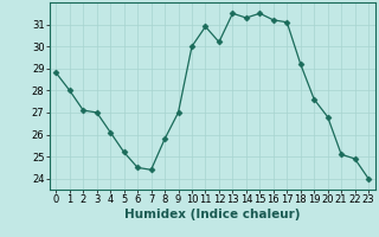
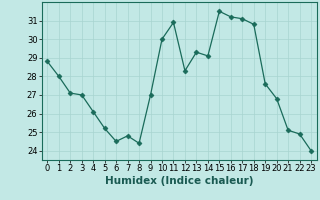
7: 24.4 -> 24.8
8: 25.8 -> 24.4
12: 30.2 -> 28.3
13: 31.5 -> 29.3
14: 31.3 -> 29.1
18: 29.2 -> 30.8
